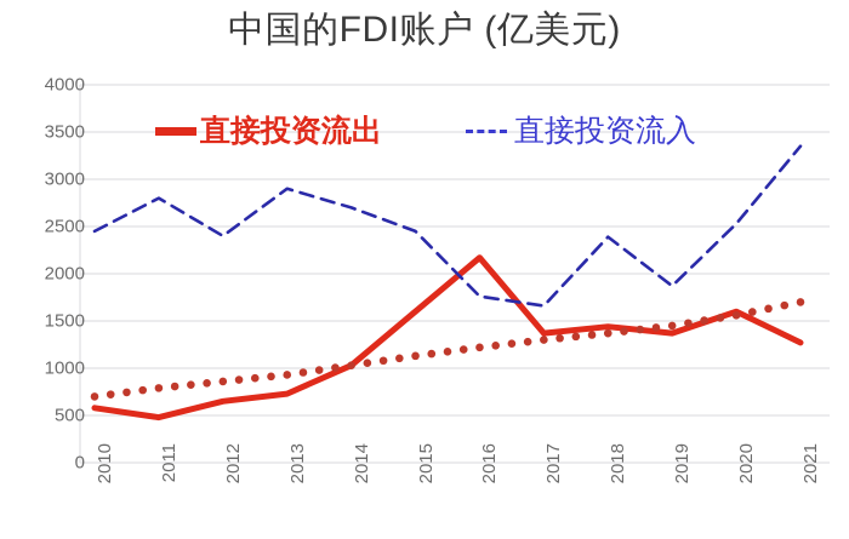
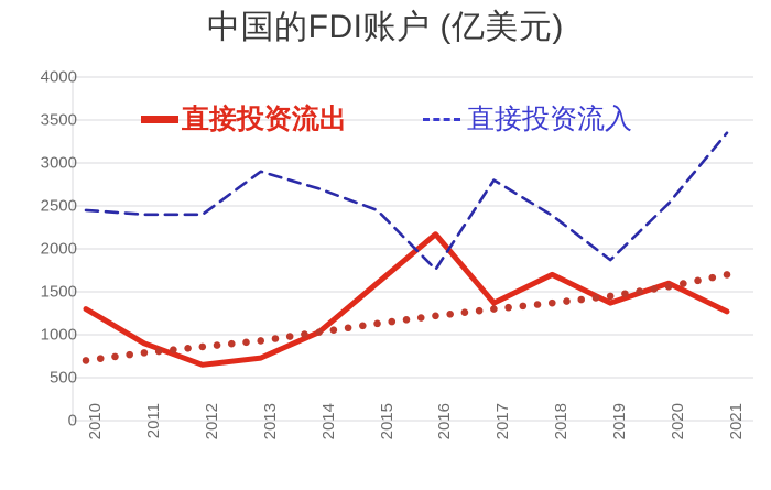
直接投资流出/2010: 600 -> 1300
直接投资流出/2011: 500 -> 900
直接投资流入/2011: 2800 -> 2400
直接投资流入/2017: 1700 -> 2800
直接投资流出/2018: 1400 -> 1700
